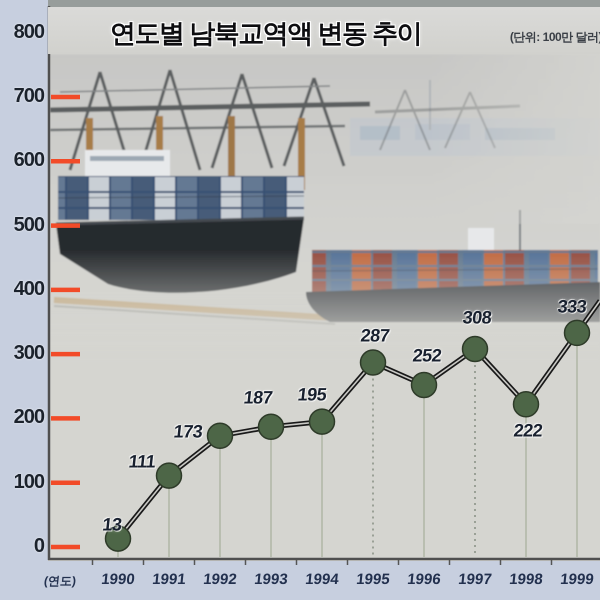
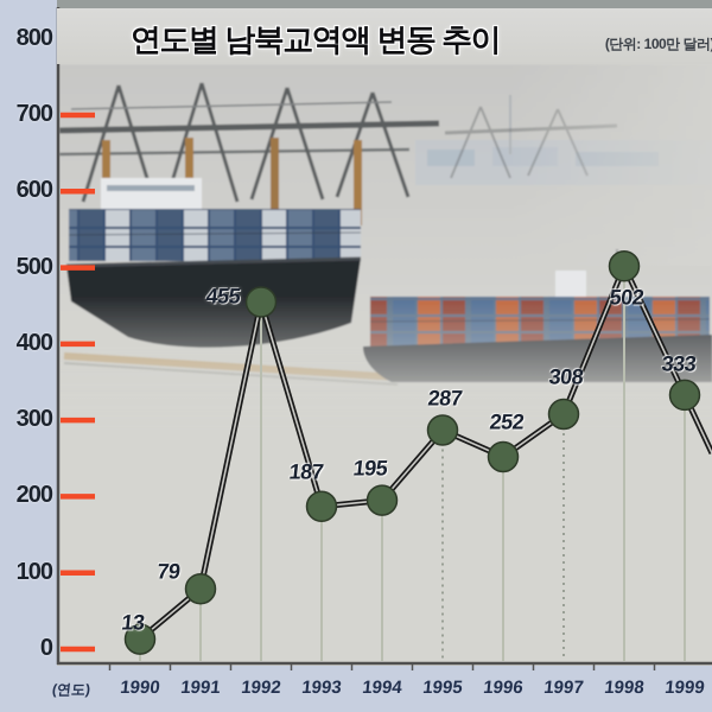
1991: 111 -> 79
1992: 173 -> 455
1998: 222 -> 502
